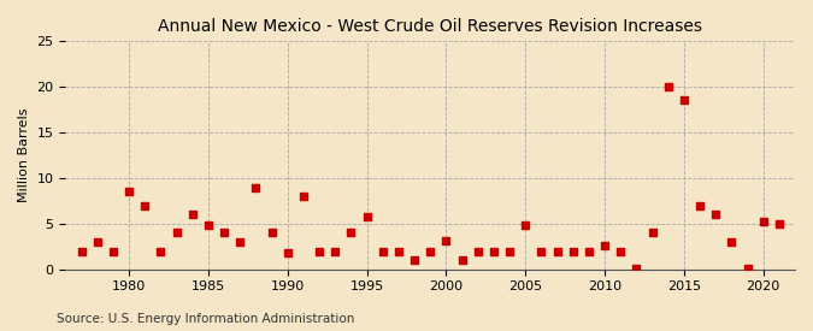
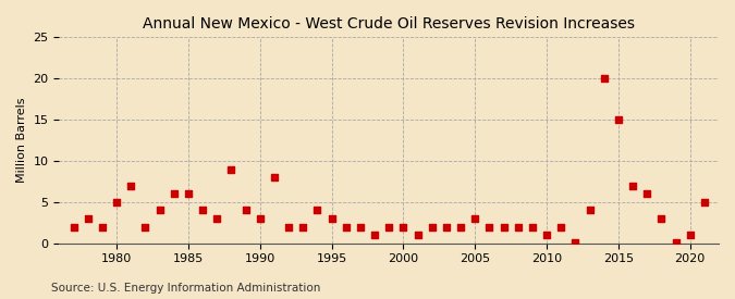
1980: 8.6 -> 5.0
1985: 4.8 -> 6.0
1990: 1.8 -> 3.0
1995: 5.8 -> 3.0
2000: 3.2 -> 2.0
2005: 4.8 -> 3.0
2010: 2.6 -> 1.0
2015: 18.6 -> 15.0
2020: 5.2 -> 1.0
